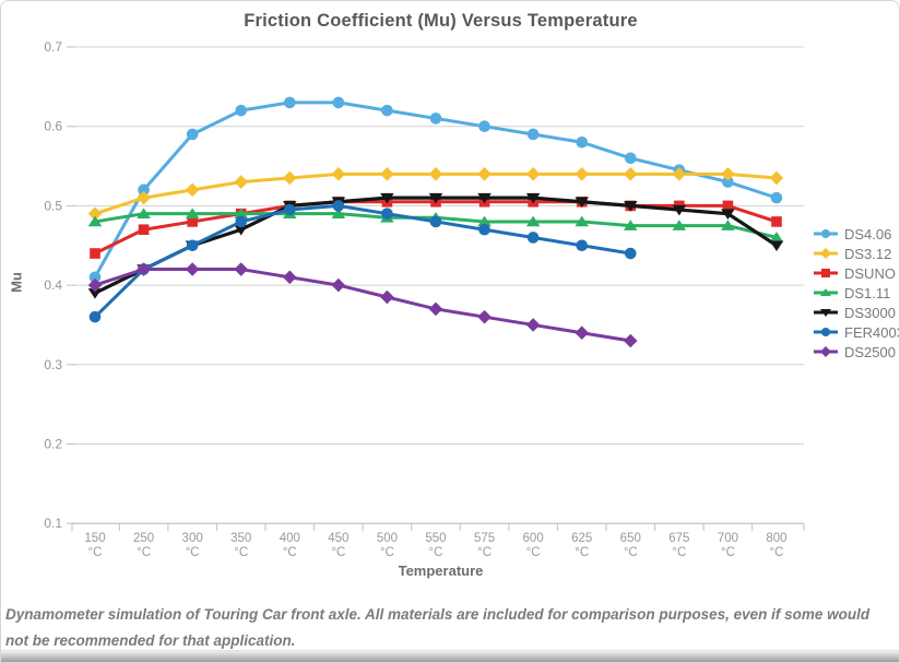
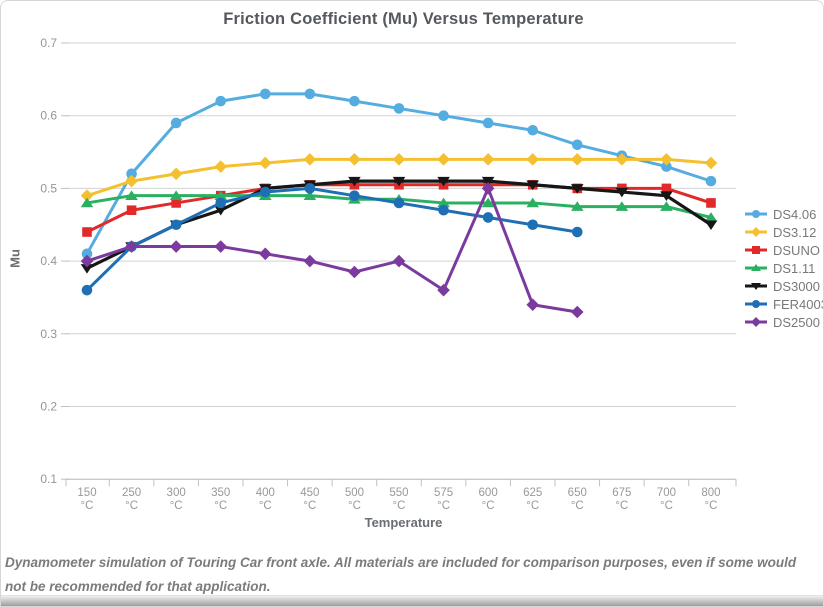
DS2500/550: 0.37 -> 0.40
DS2500/600: 0.35 -> 0.50
